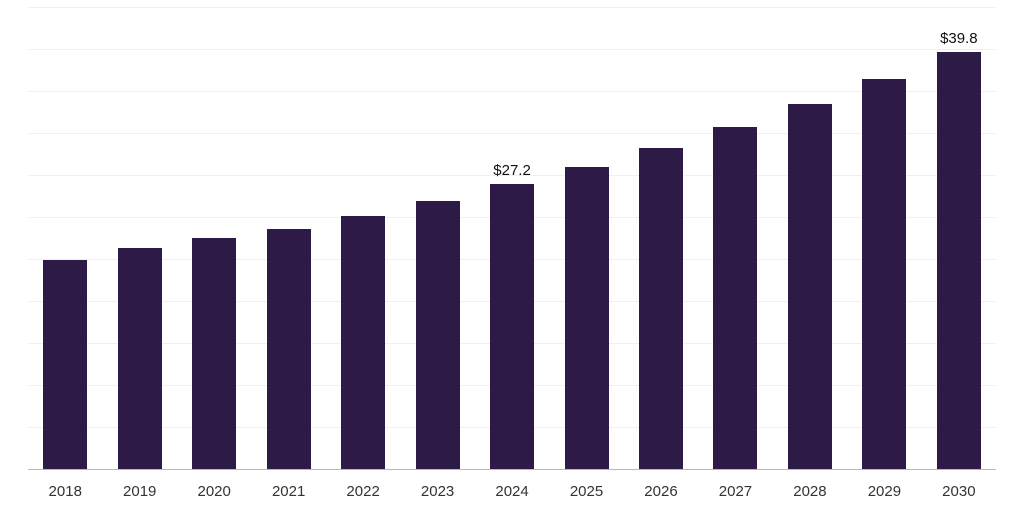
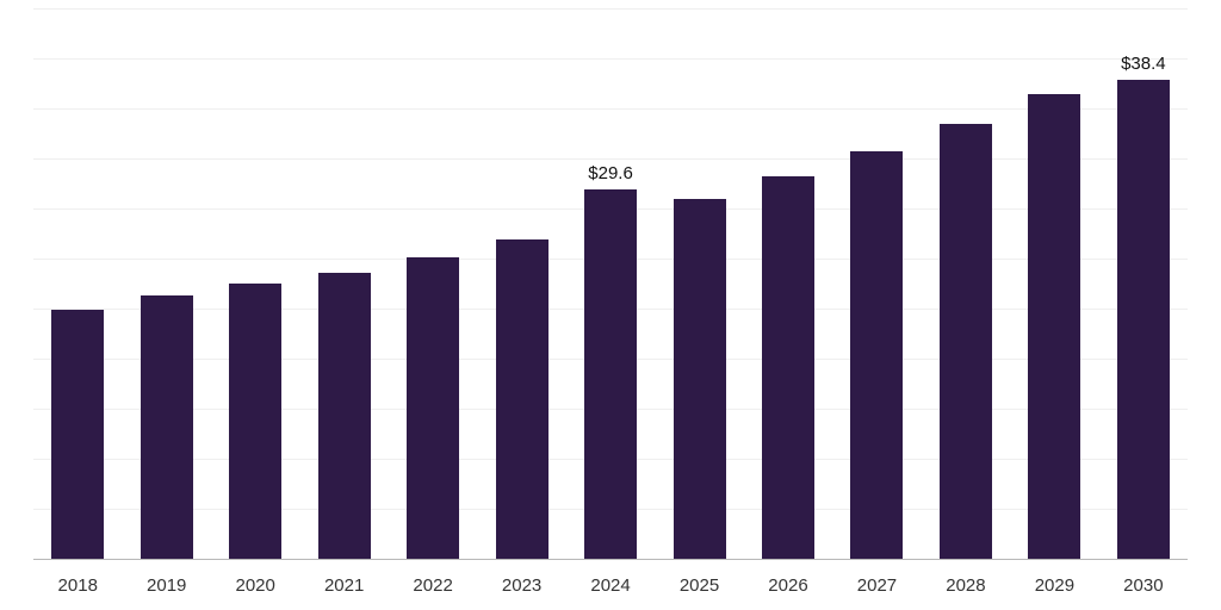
2024: $27.2 -> $29.6
2030: $39.8 -> $38.4
